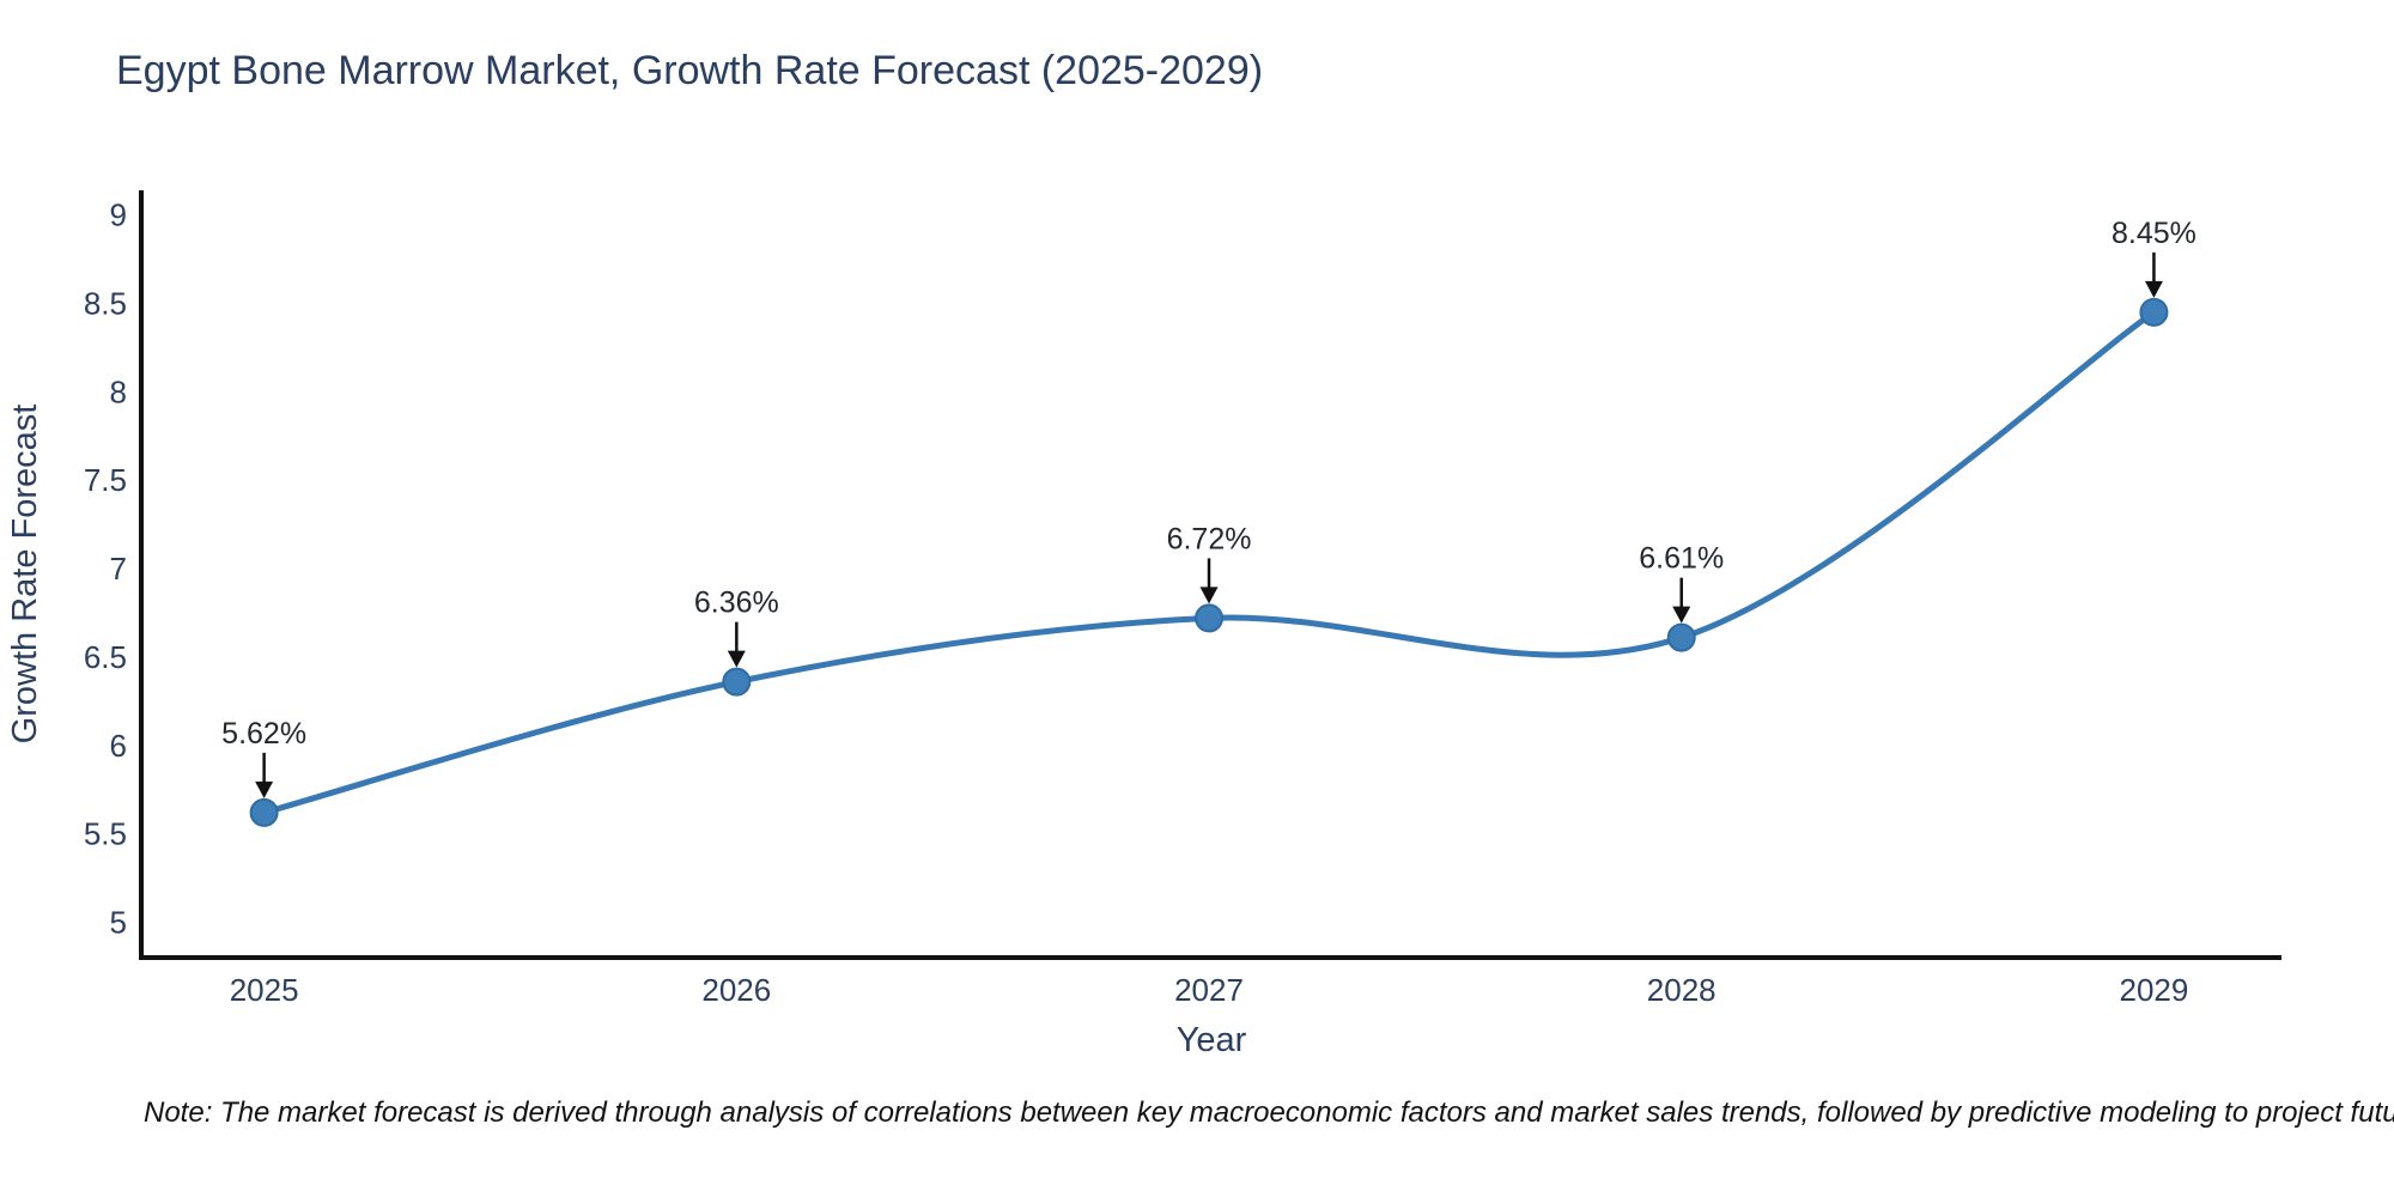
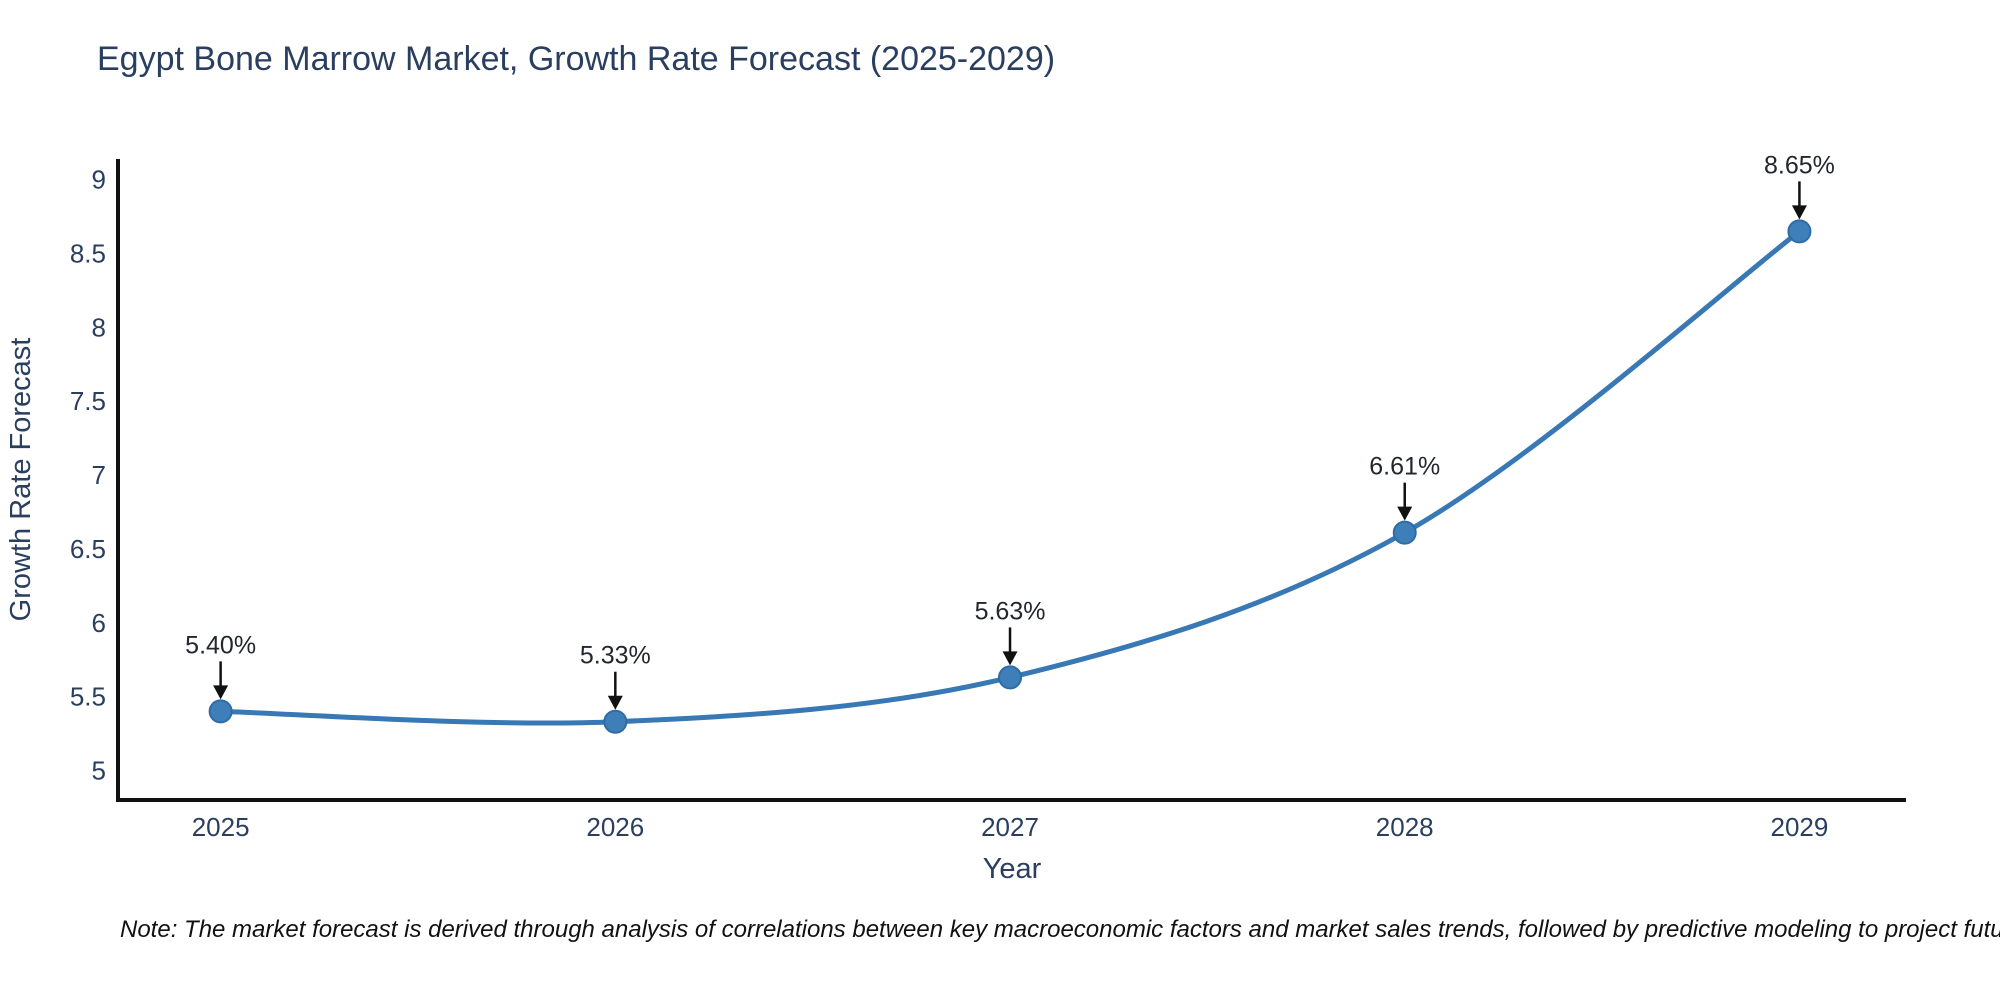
2025: 5.62% -> 5.40%
2026: 6.36% -> 5.33%
2027: 6.72% -> 5.63%
2029: 8.45% -> 8.65%
